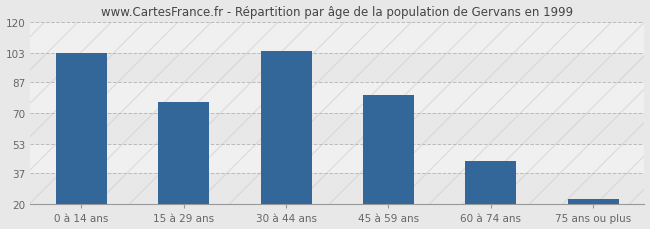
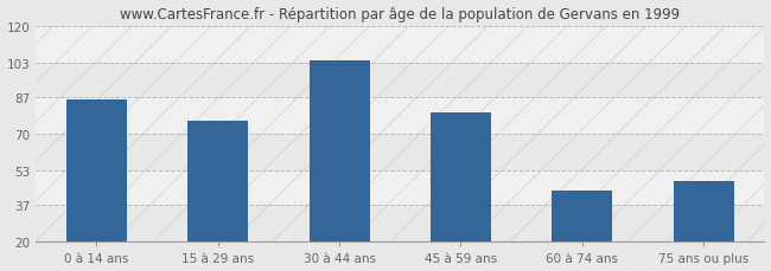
0 à 14 ans: 103 -> 86
75 ans ou plus: 23 -> 48
